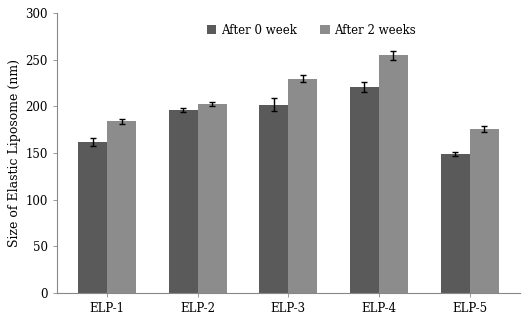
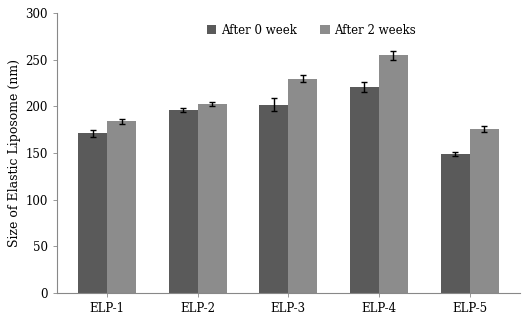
After 0 week/ELP-1: 162 -> 171
